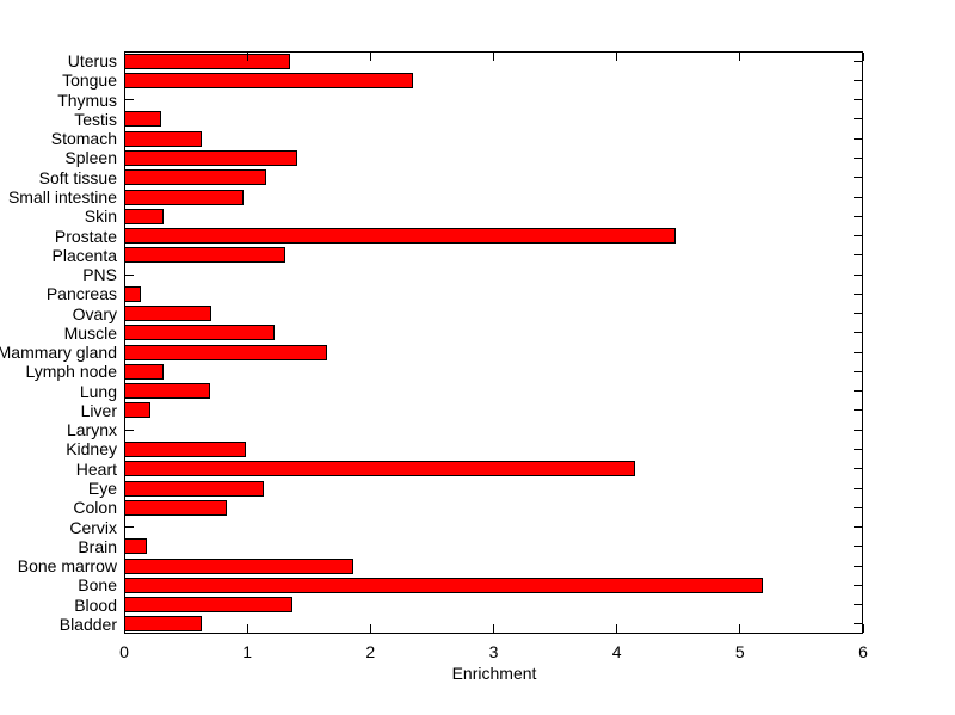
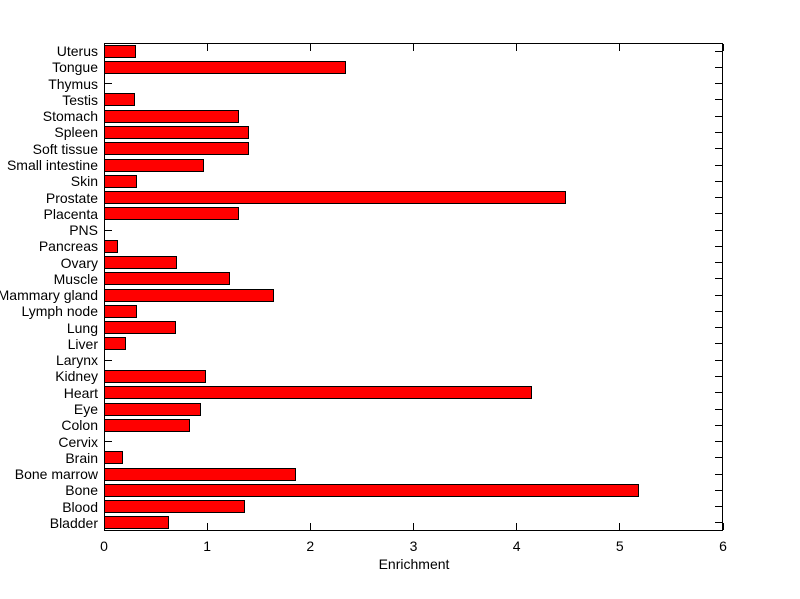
Uterus: 1.35 -> 0.31
Stomach: 0.63 -> 1.31
Soft tissue: 1.15 -> 1.41
Eye: 1.13 -> 0.94
